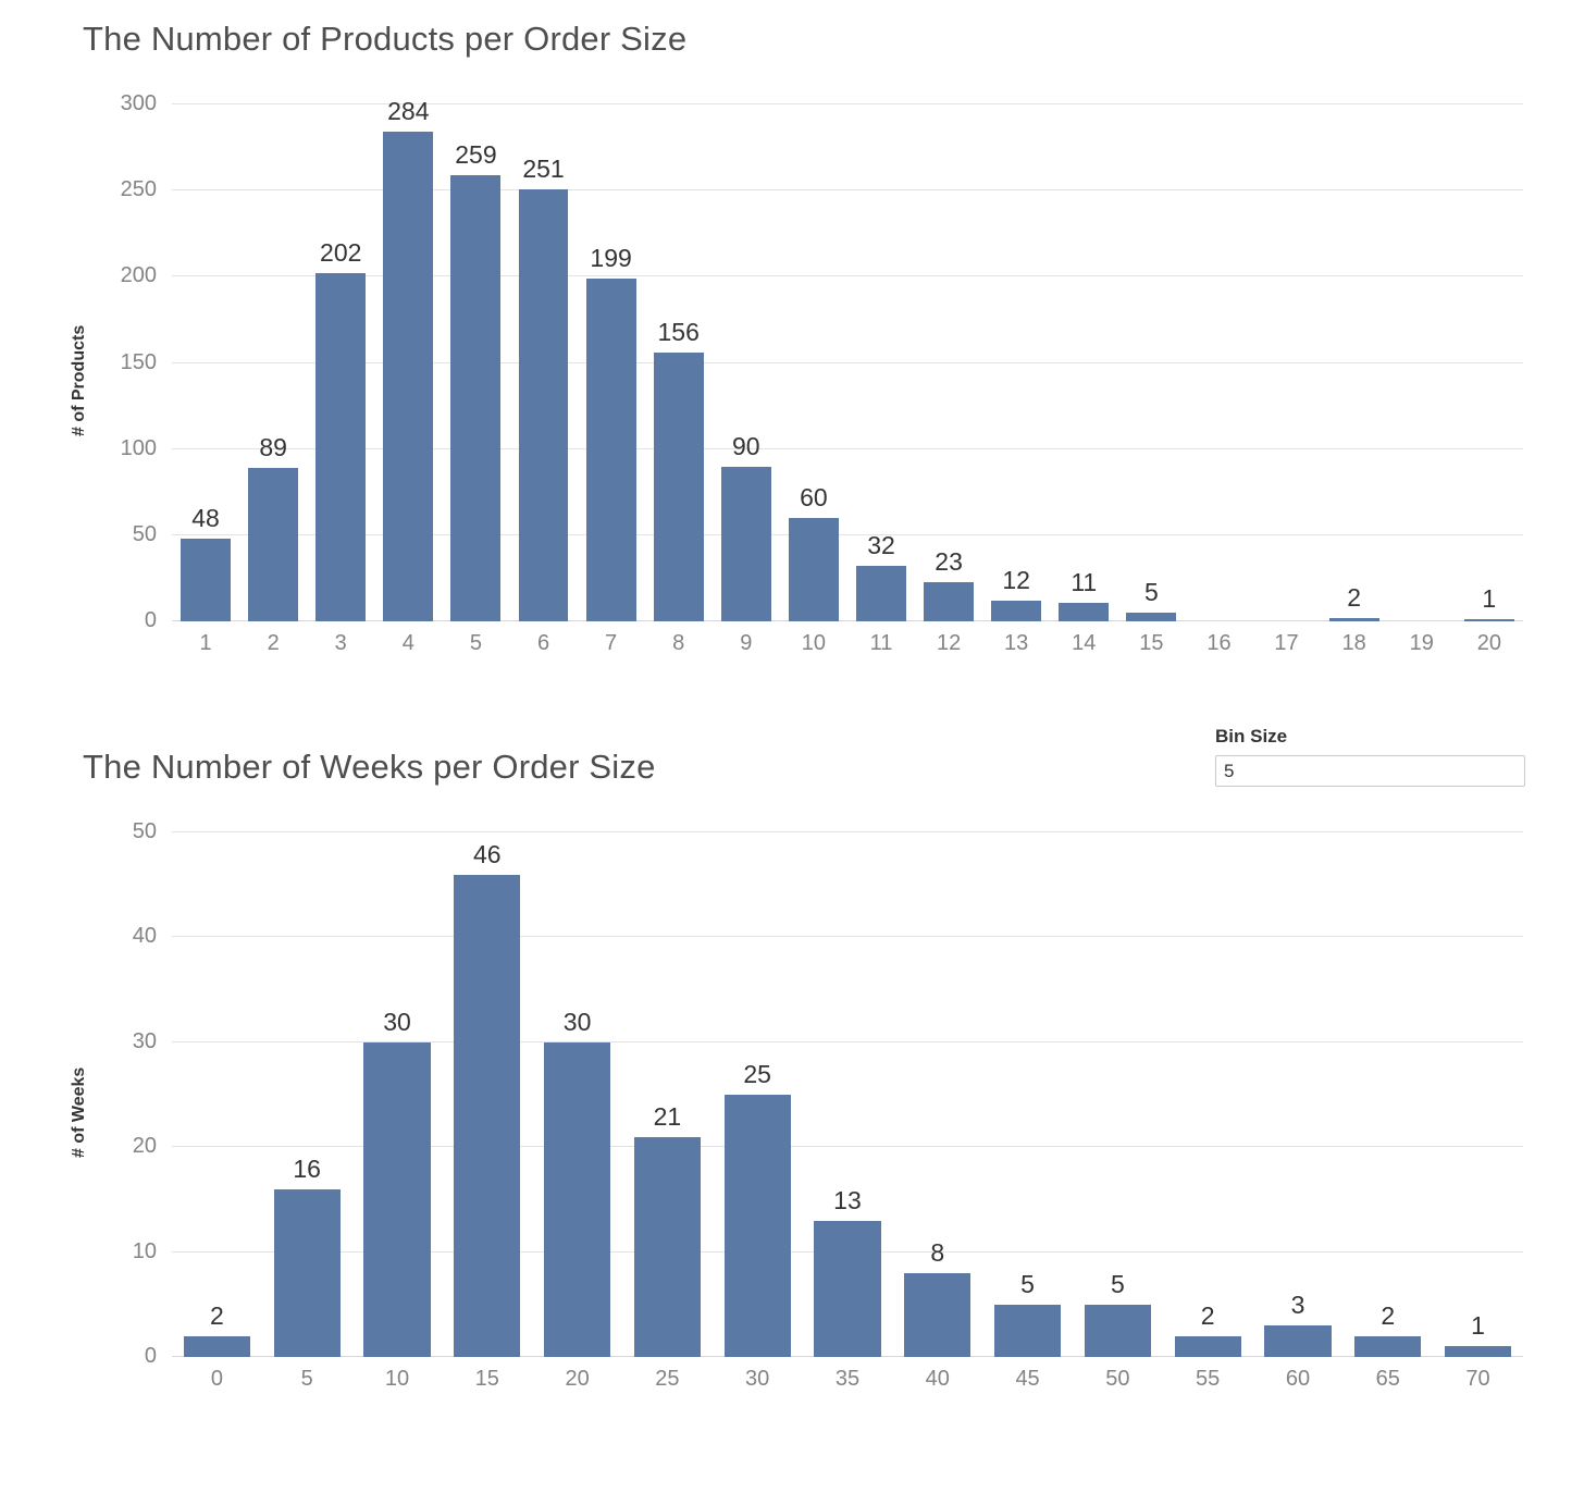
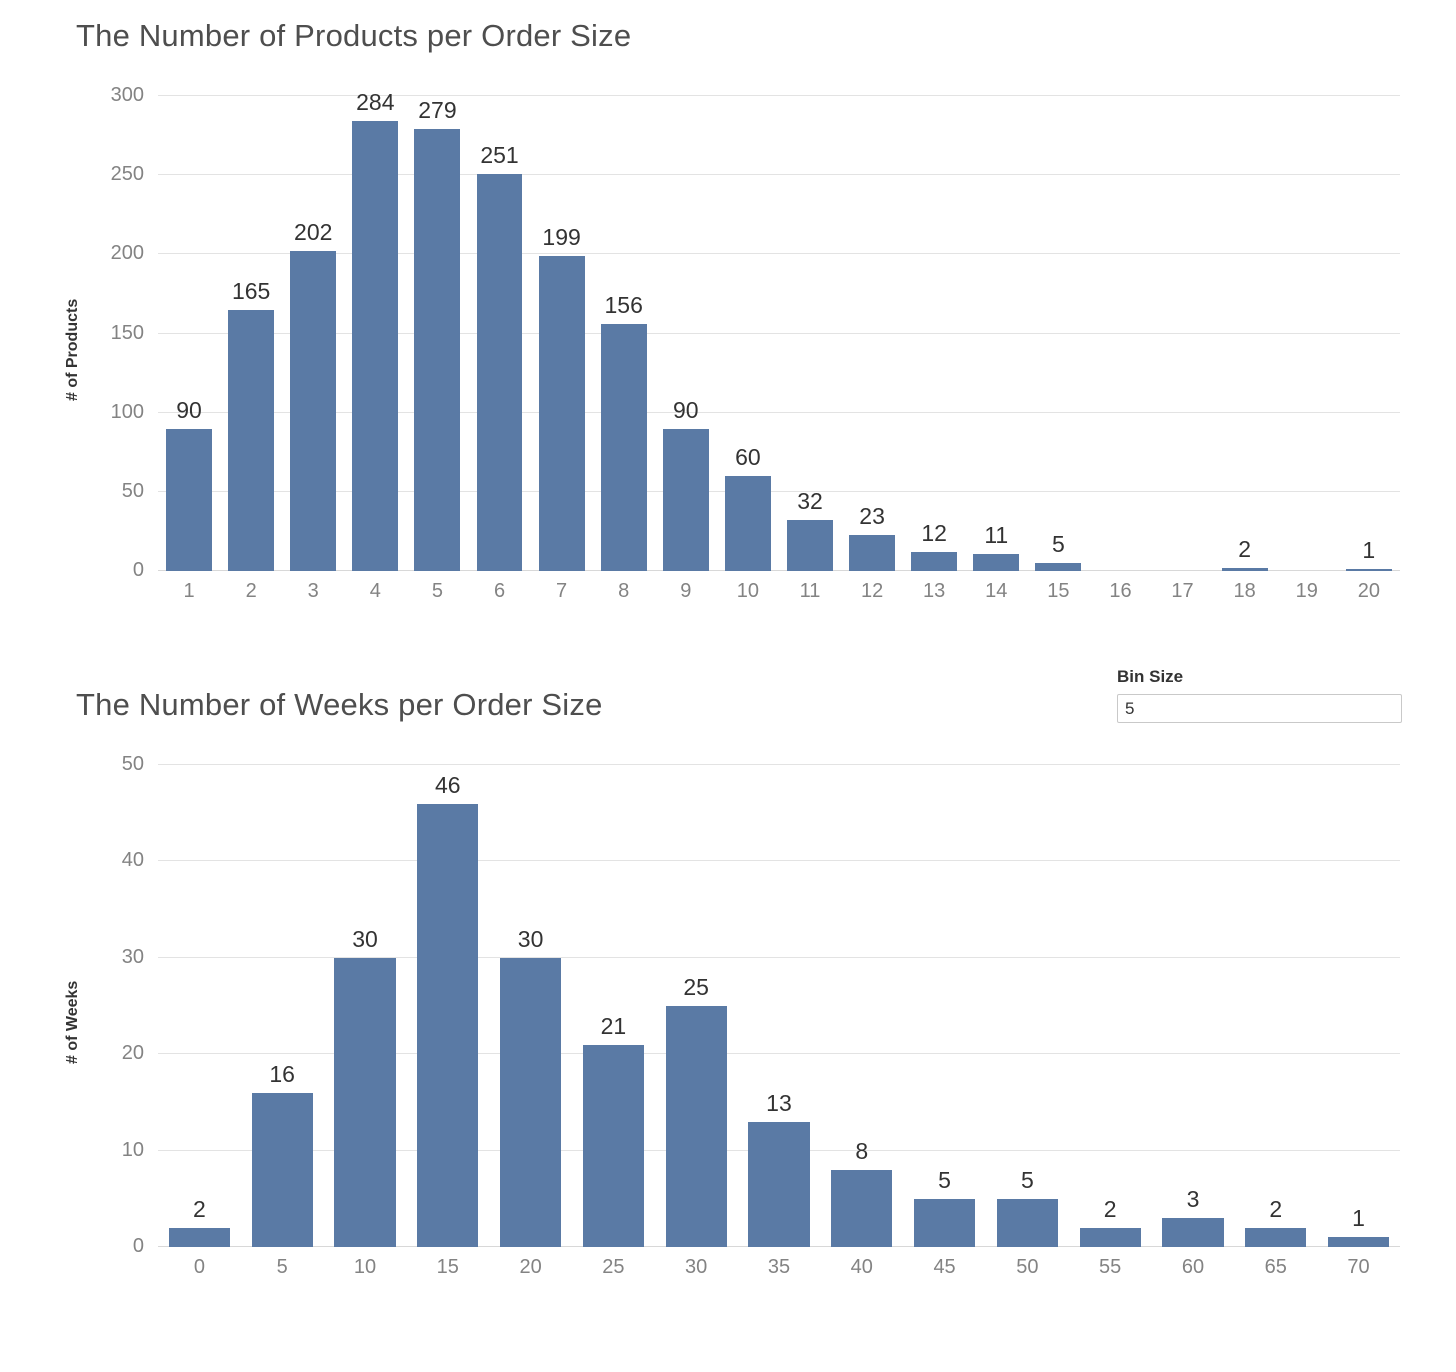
The Number of Products per Order Size/1: 48 -> 90
The Number of Products per Order Size/2: 89 -> 165
The Number of Products per Order Size/5: 259 -> 279
